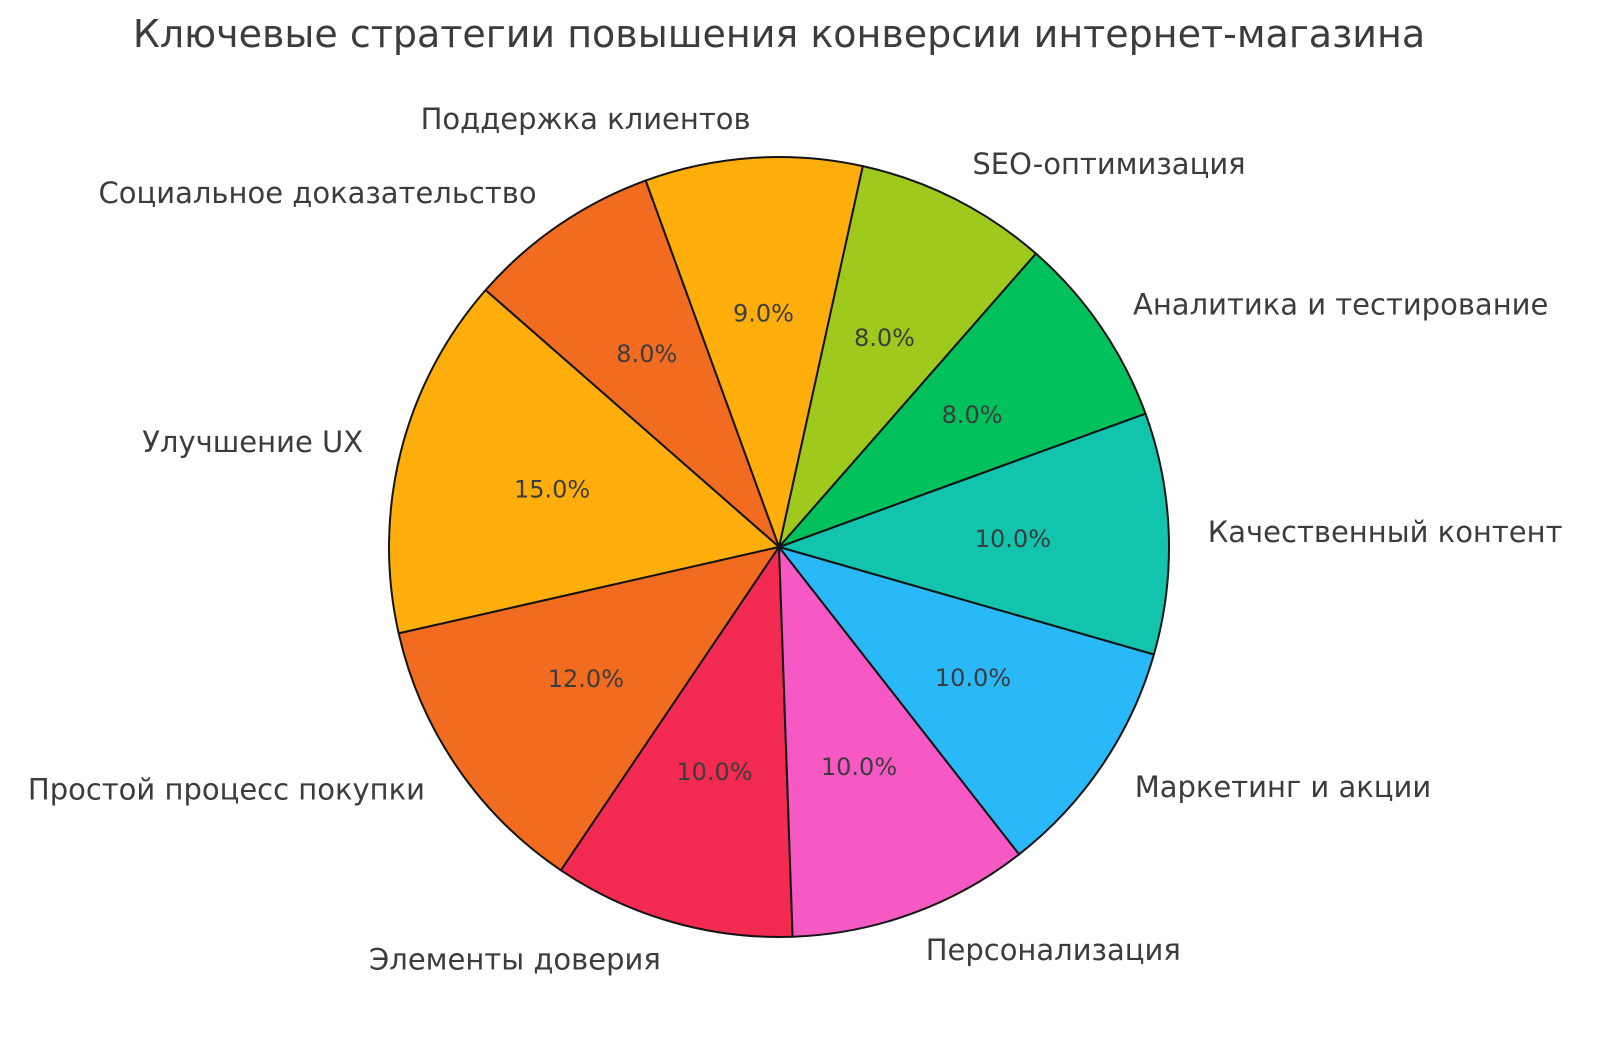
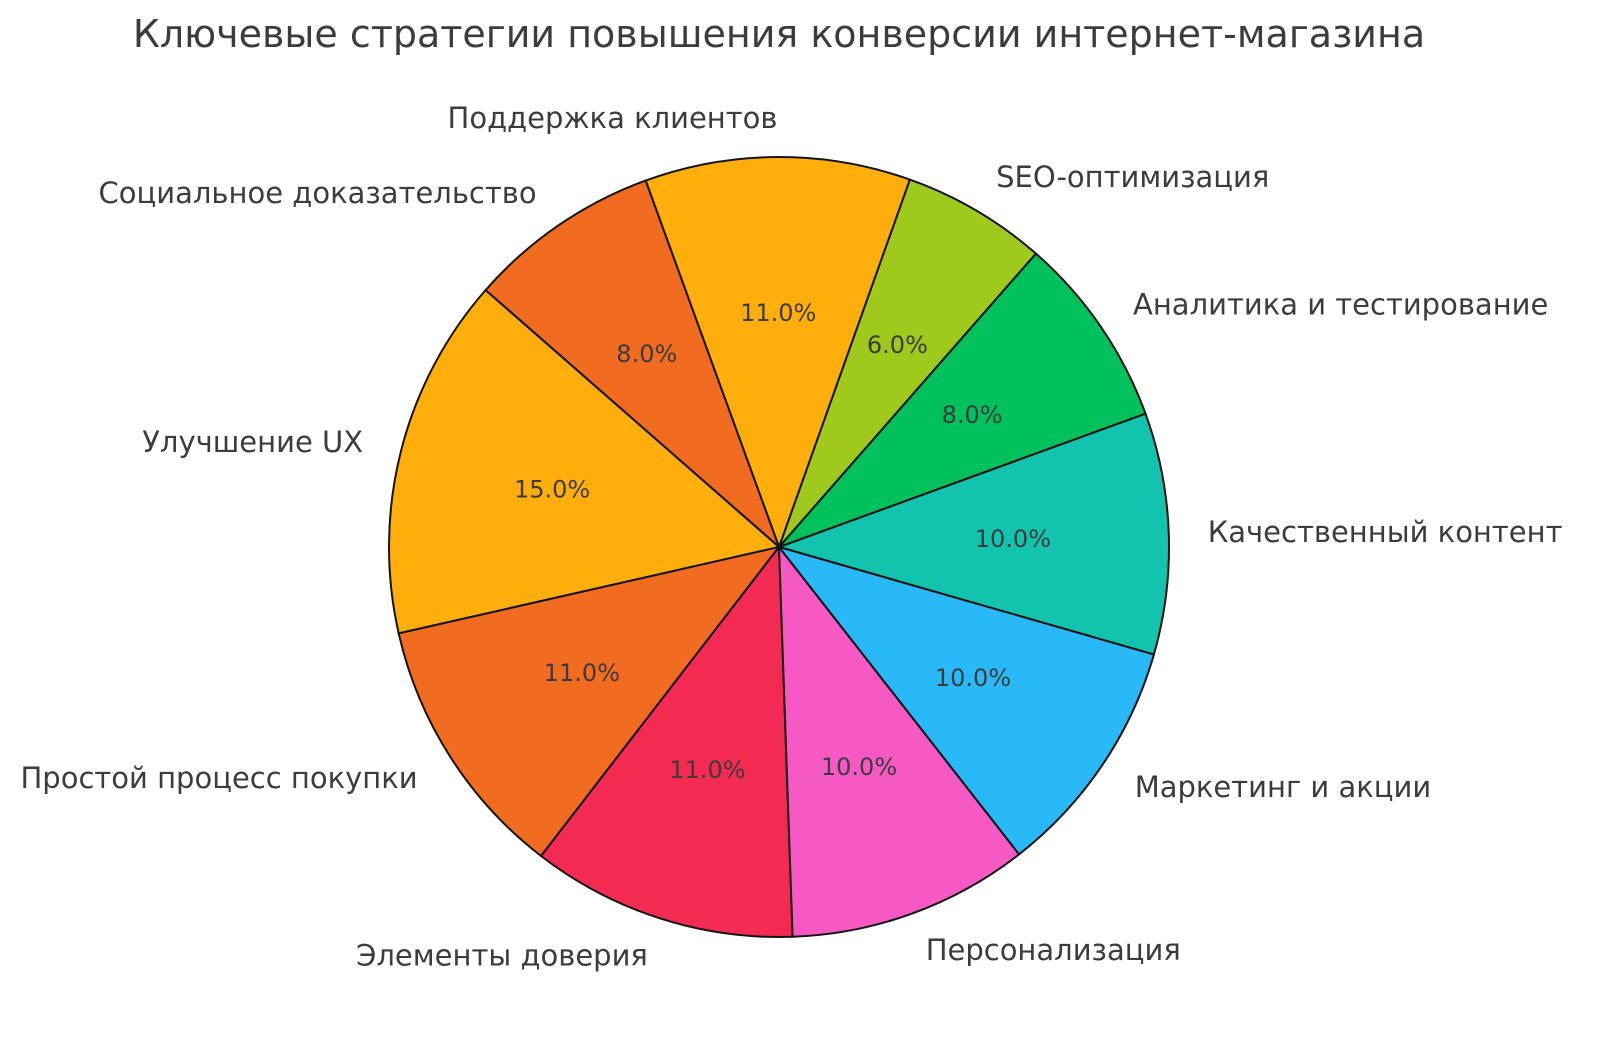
SEO-оптимизация: 8.0% -> 6.0%
Поддержка клиентов: 9.0% -> 11.0%
Простой процесс покупки: 12.0% -> 11.0%
Элементы доверия: 10.0% -> 11.0%
